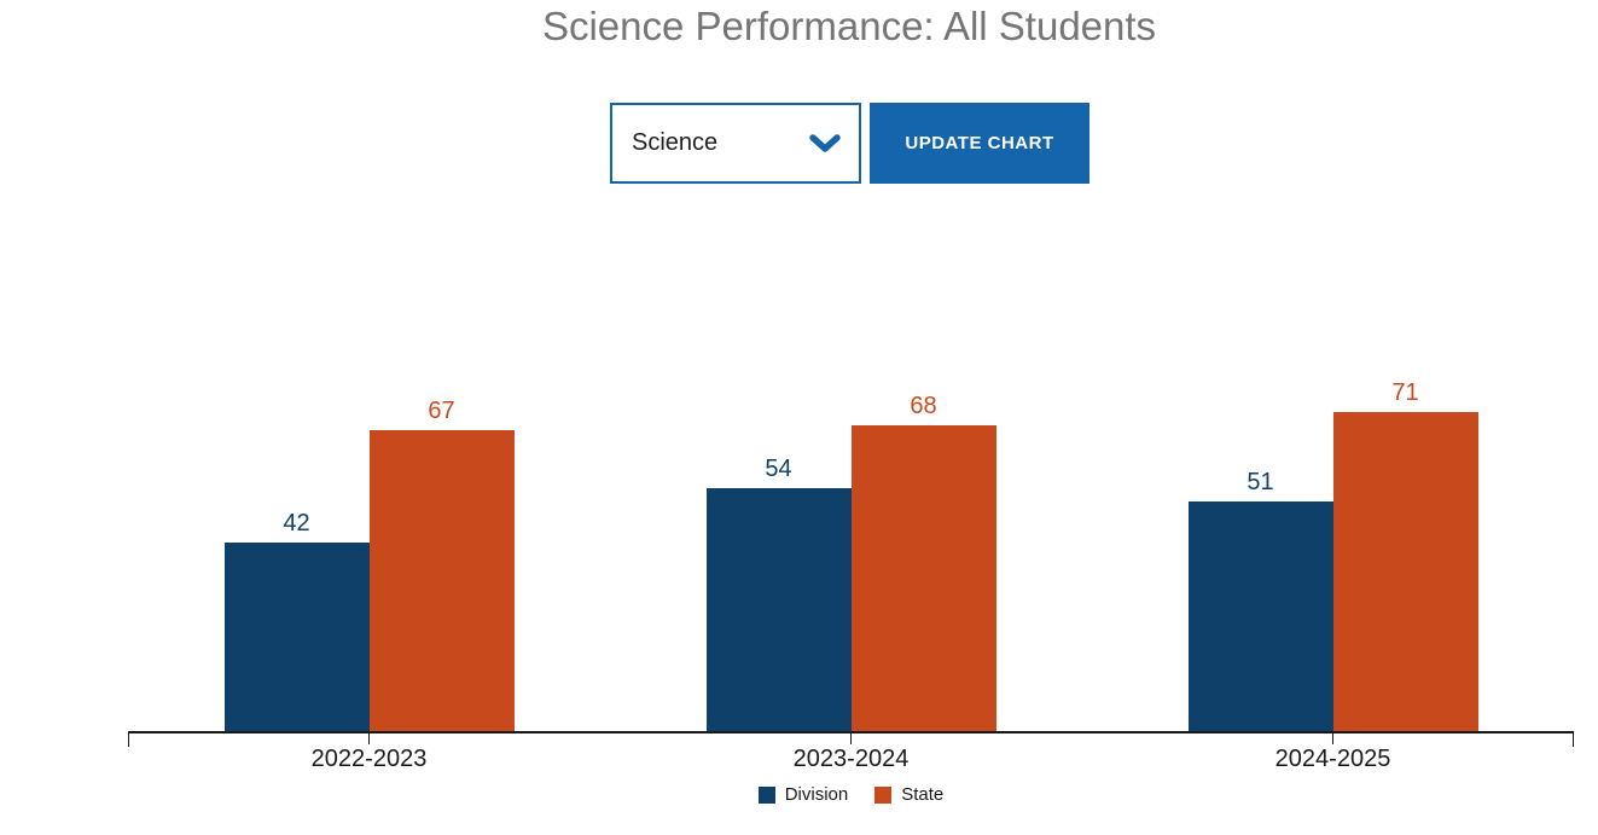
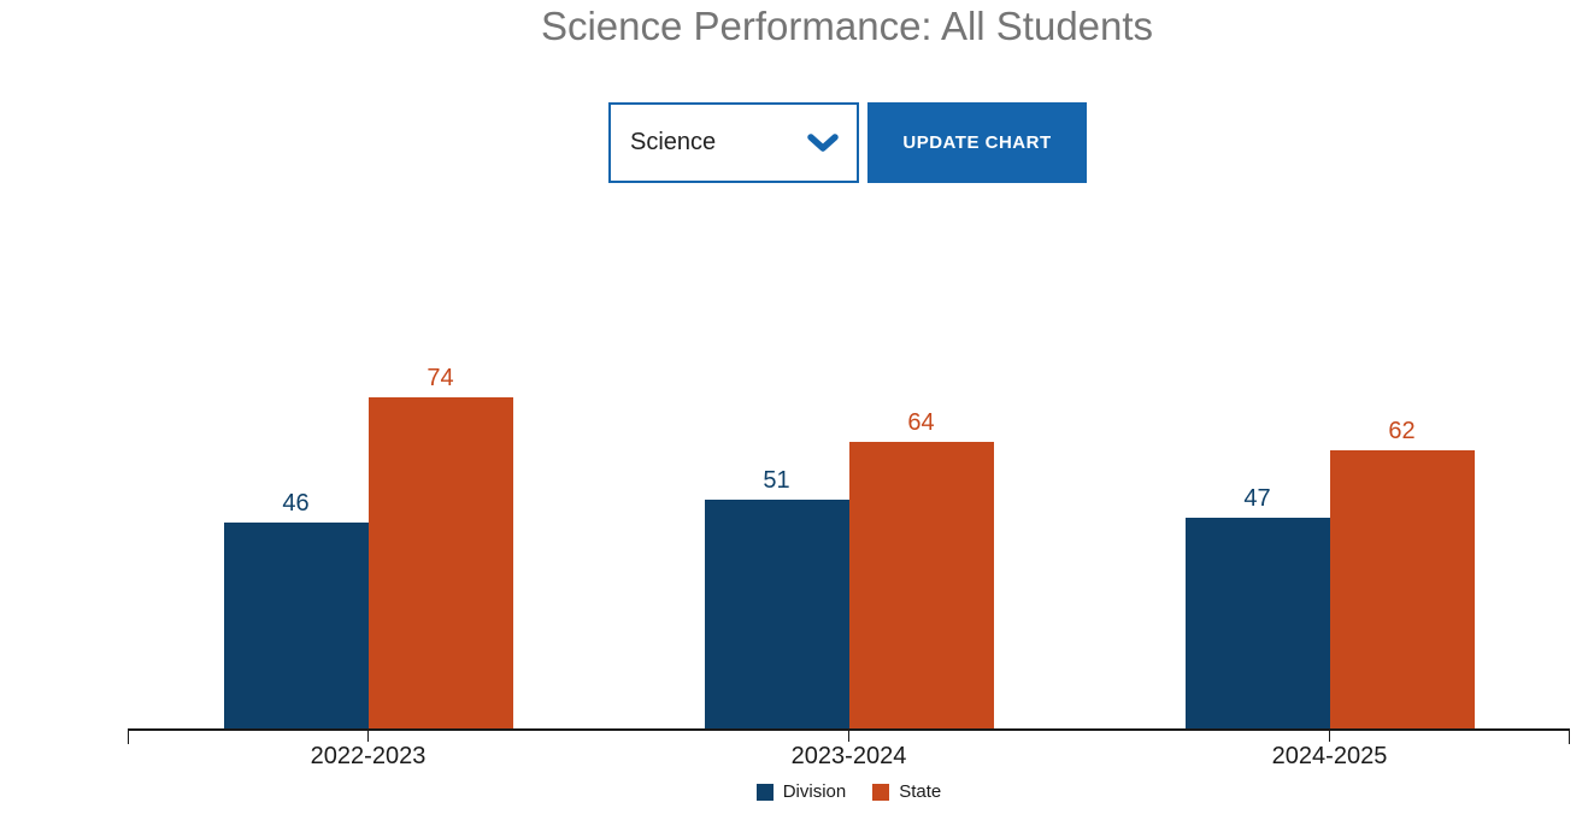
Division/2022-2023: 42 -> 46
State/2022-2023: 67 -> 74
Division/2023-2024: 54 -> 51
State/2023-2024: 68 -> 64
Division/2024-2025: 51 -> 47
State/2024-2025: 71 -> 62
